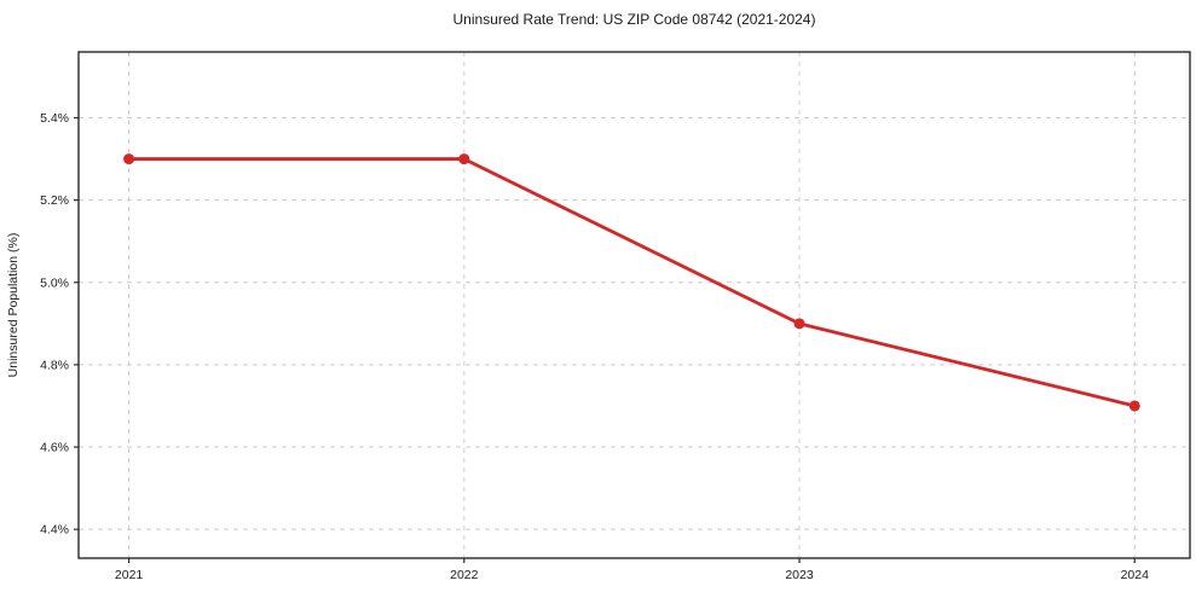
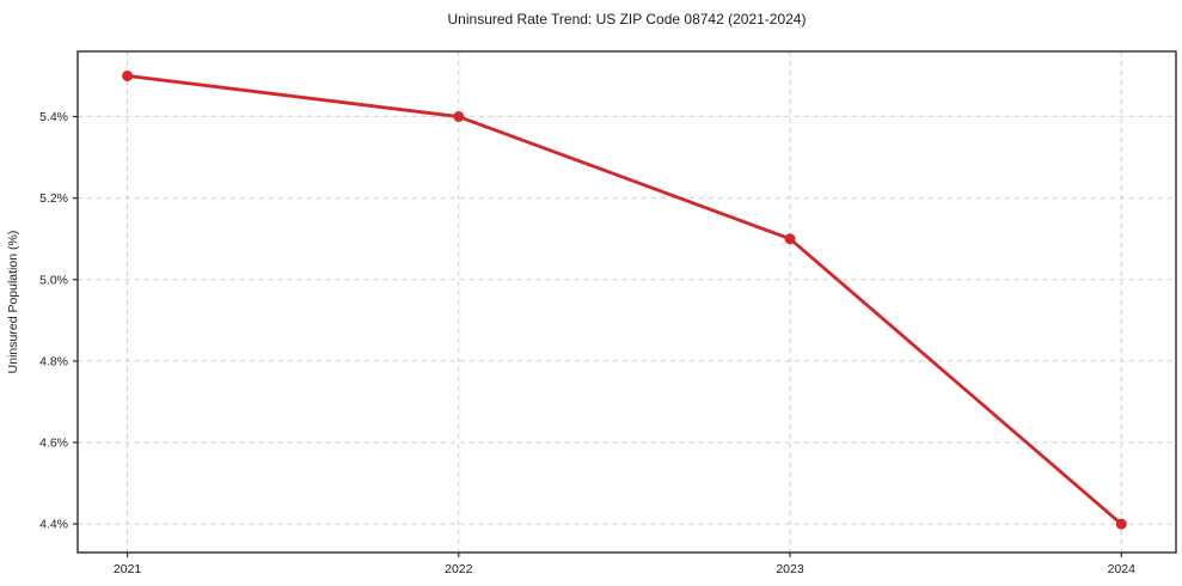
2021: 5.3% -> 5.5%
2022: 5.3% -> 5.4%
2023: 4.9% -> 5.1%
2024: 4.7% -> 4.4%
